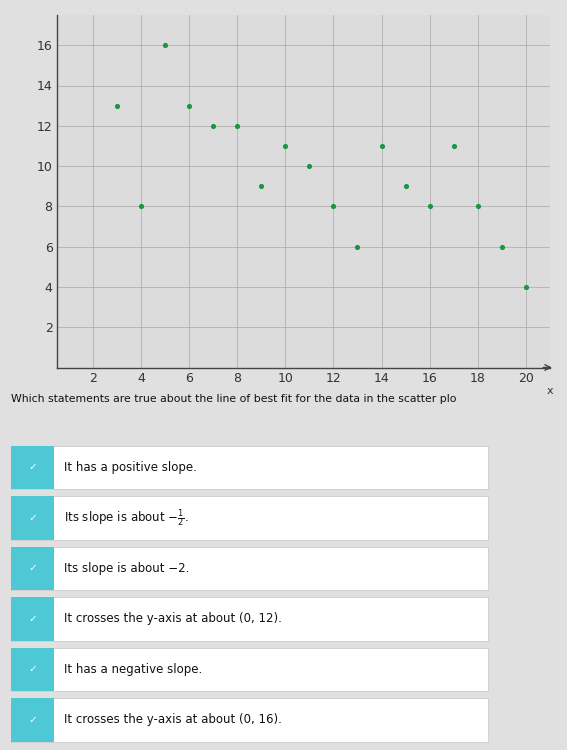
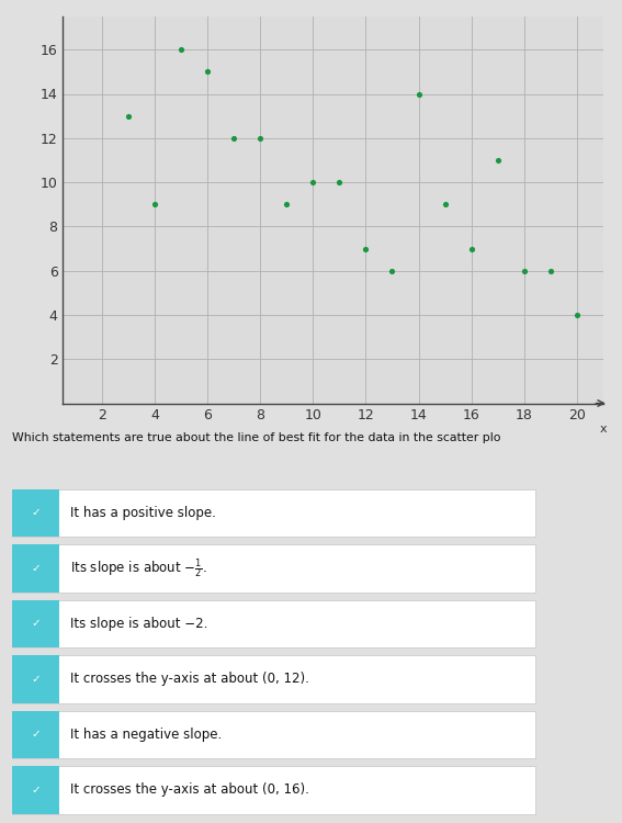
4: 8 -> 9
6: 13 -> 15
10: 11 -> 10
12: 8 -> 7
14: 11 -> 14
16: 8 -> 7
18: 8 -> 6
